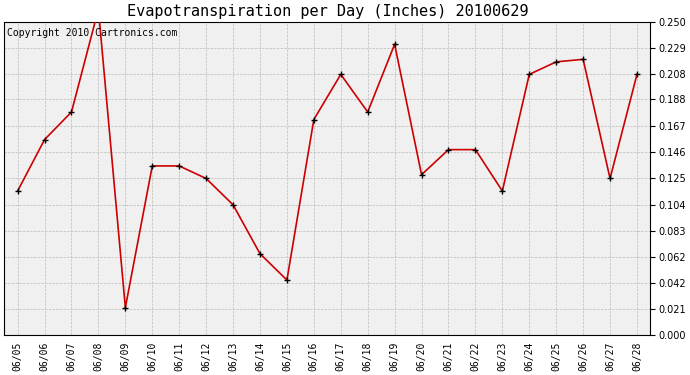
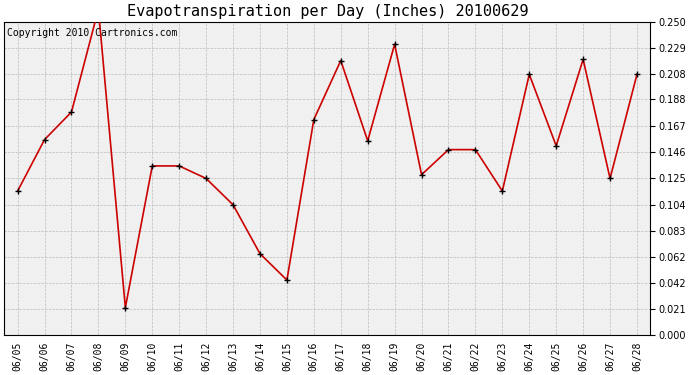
06/17: 0.208 -> 0.219
06/18: 0.178 -> 0.155
06/25: 0.218 -> 0.151
